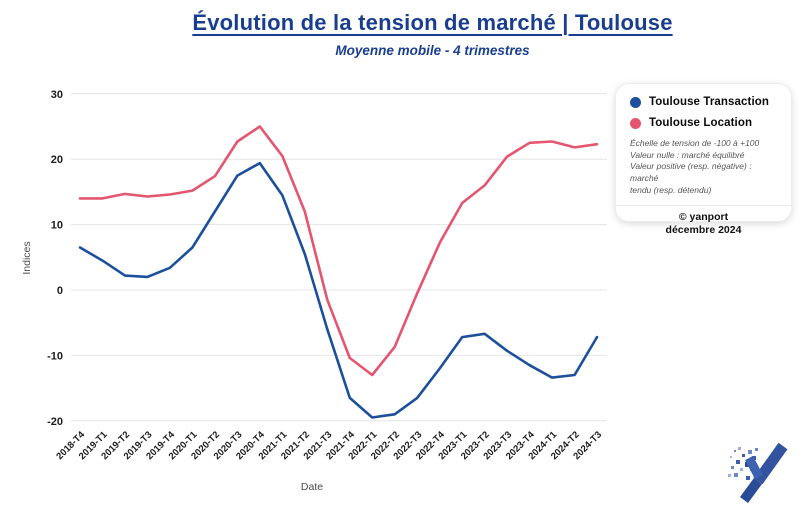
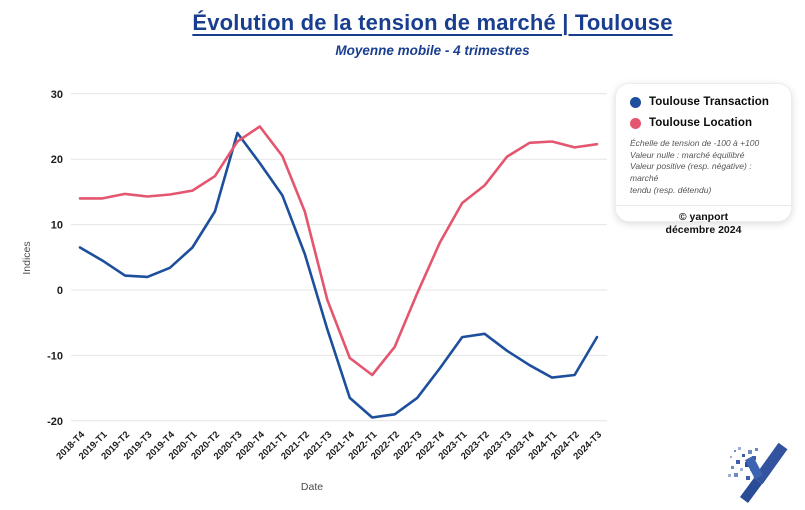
Toulouse Transaction/2020-T3: 18 -> 24
